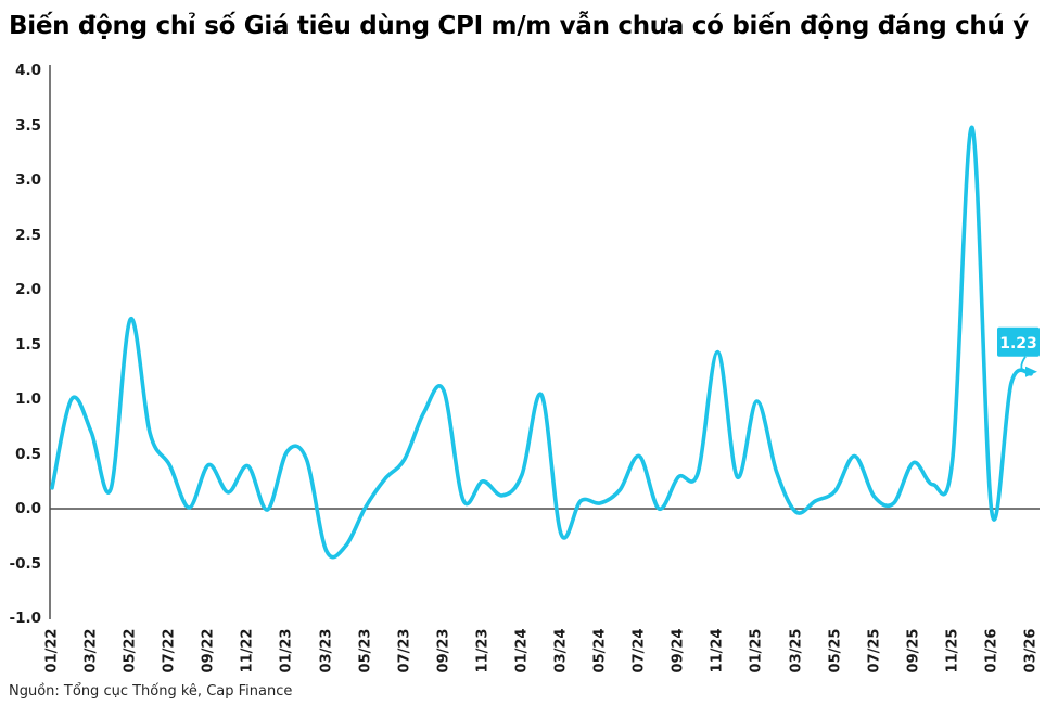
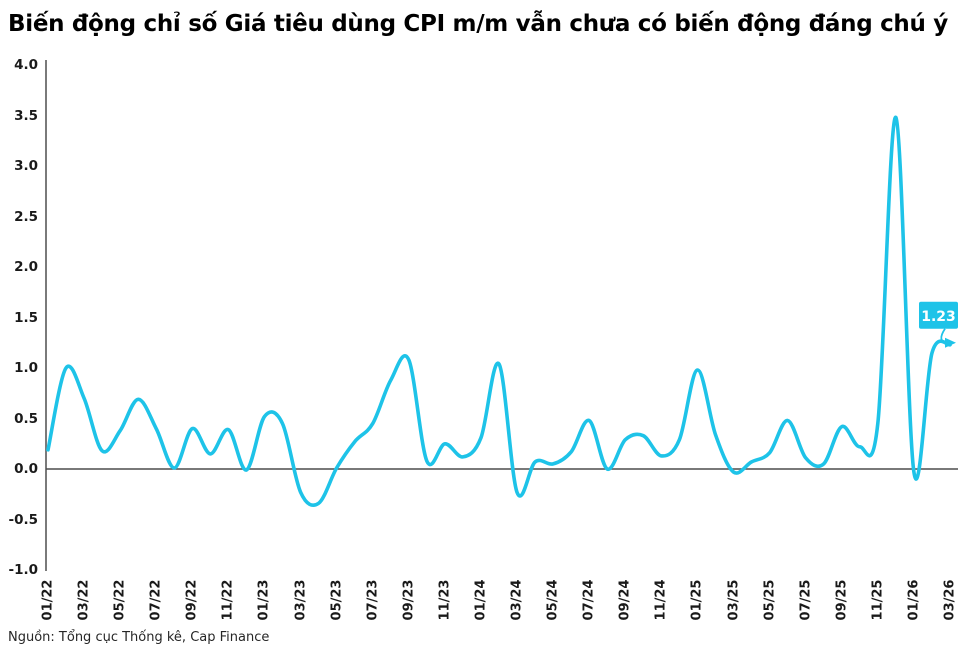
05/22: 1.73 -> 0.38
03/23: -0.38 -> -0.23
11/24: 1.43 -> 0.13
